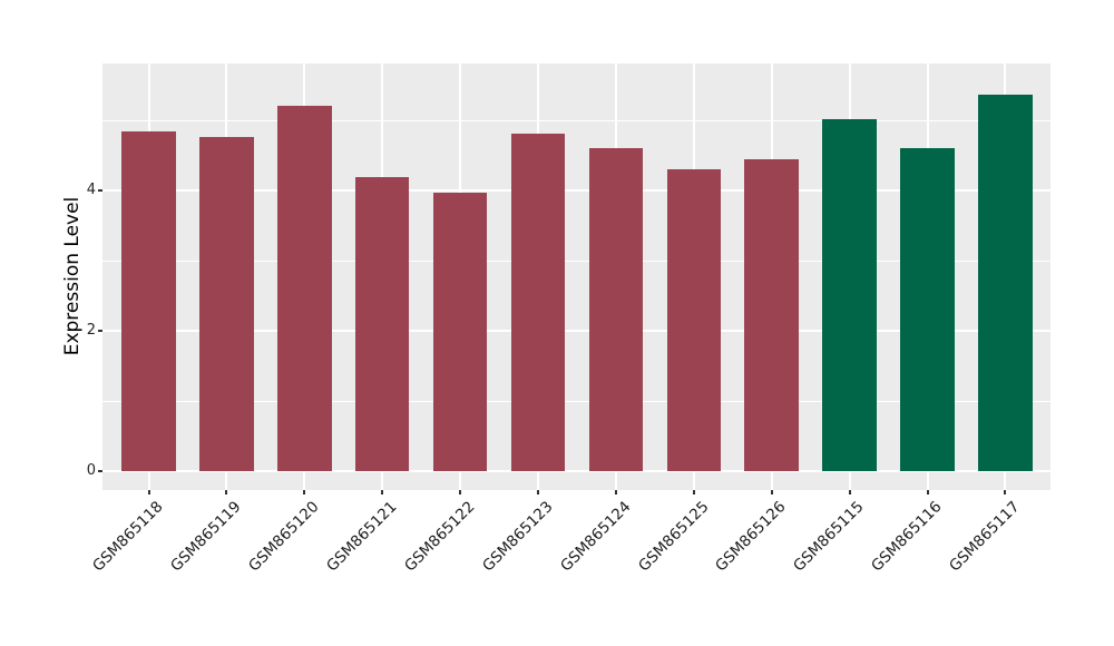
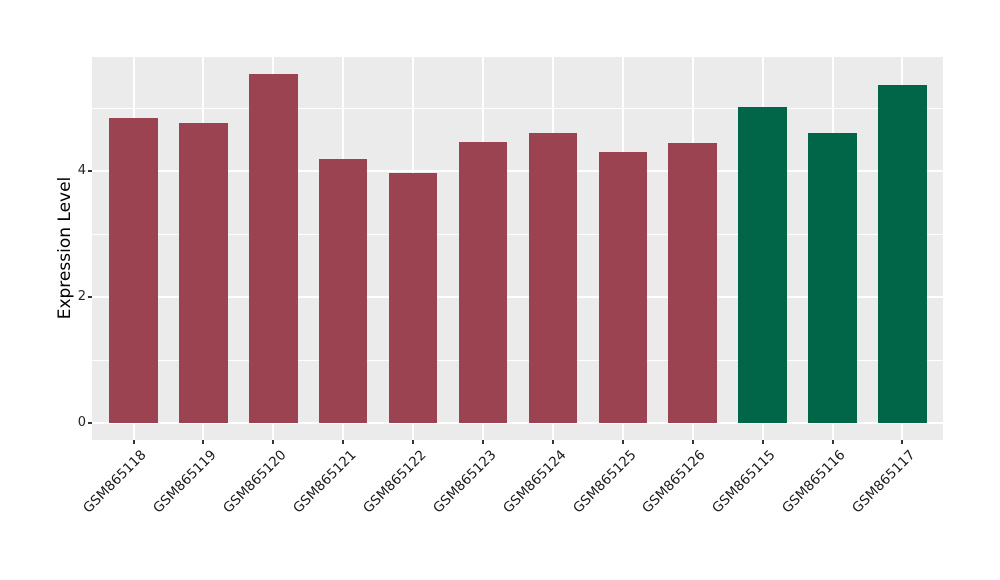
GSM865120: 5.2 -> 5.5
GSM865123: 4.8 -> 4.5
